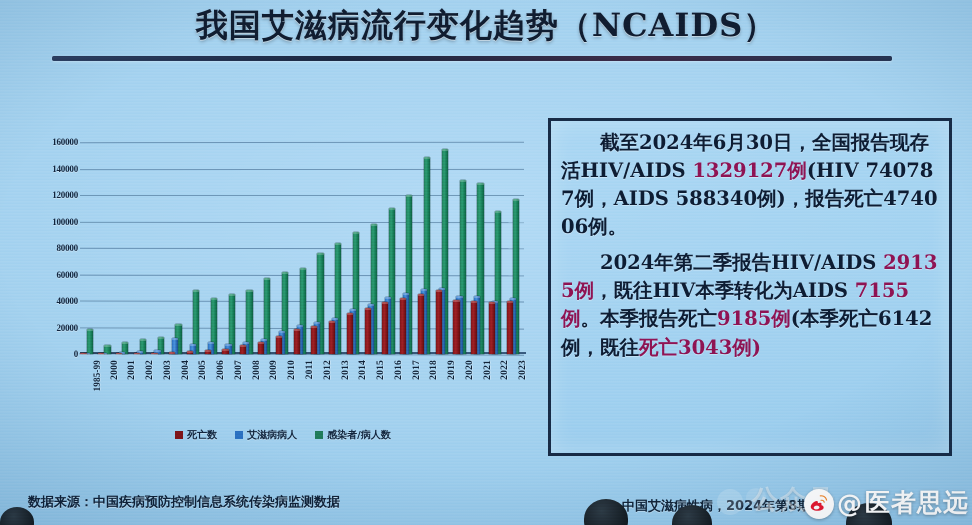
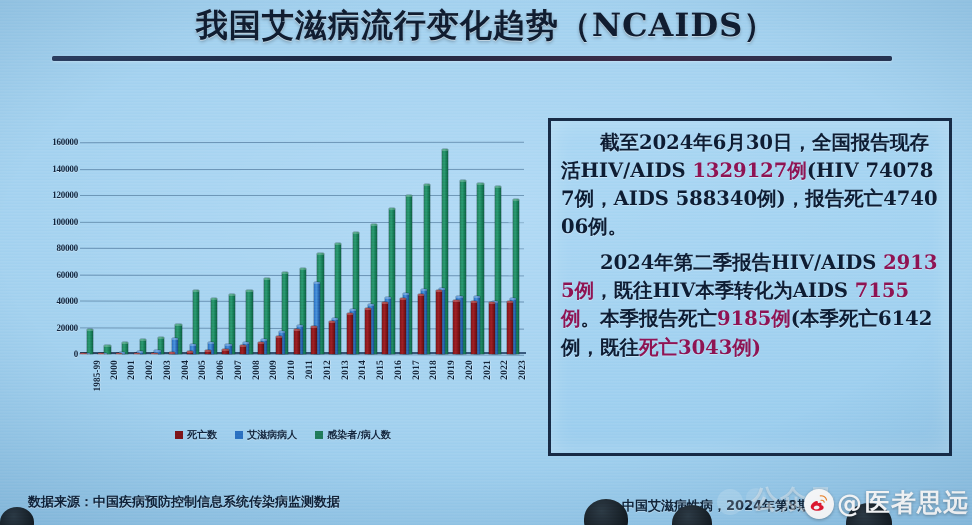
艾滋病病人/2012: 24000 -> 54000
感染者/病人数/2018: 149000 -> 128000
感染者/病人数/2022: 108000 -> 127000
